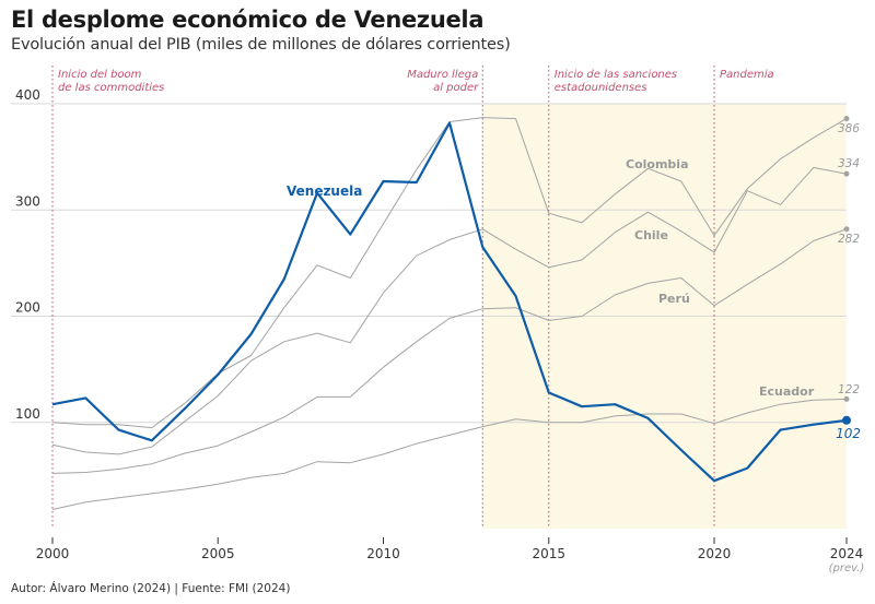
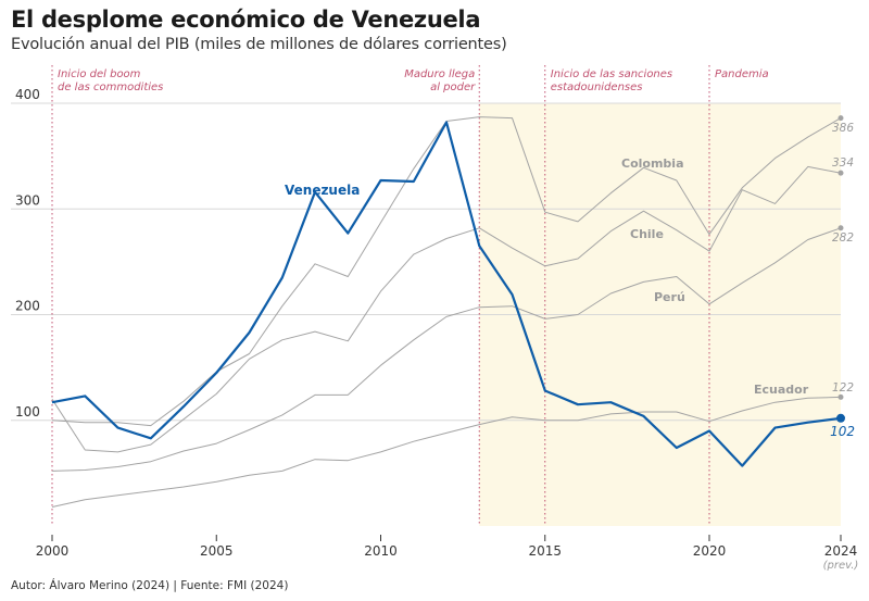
Chile/2000: 80 -> 120
Venezuela/2020: 40 -> 90
